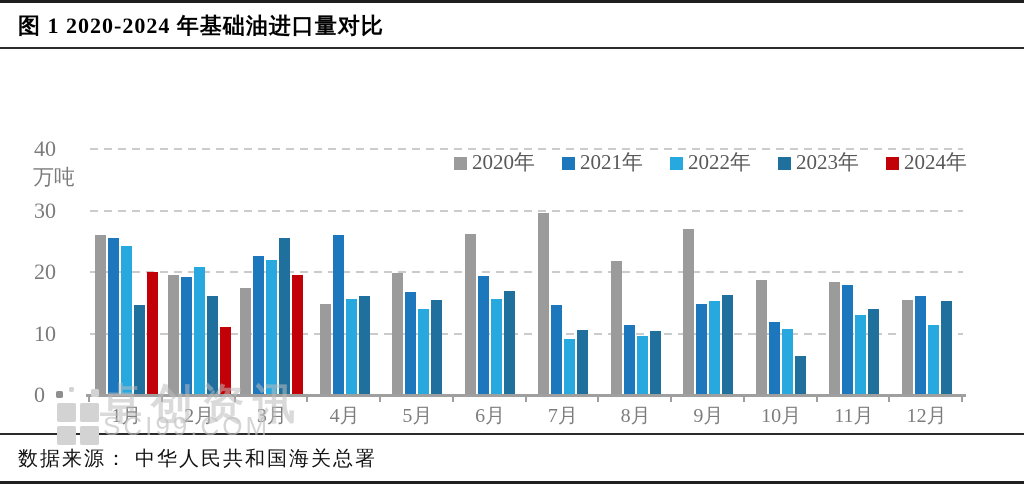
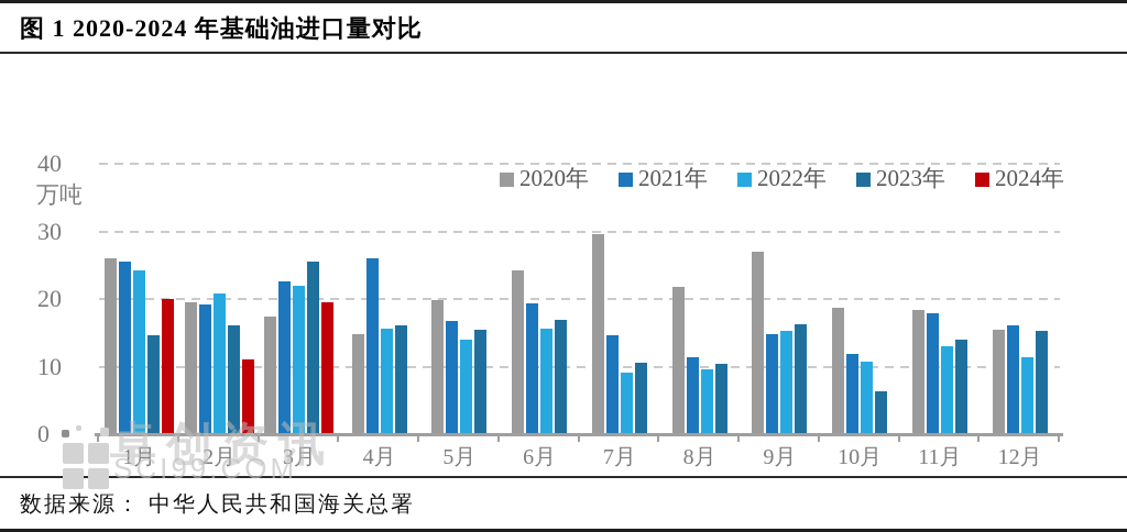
2020年/6月: 26 -> 24
